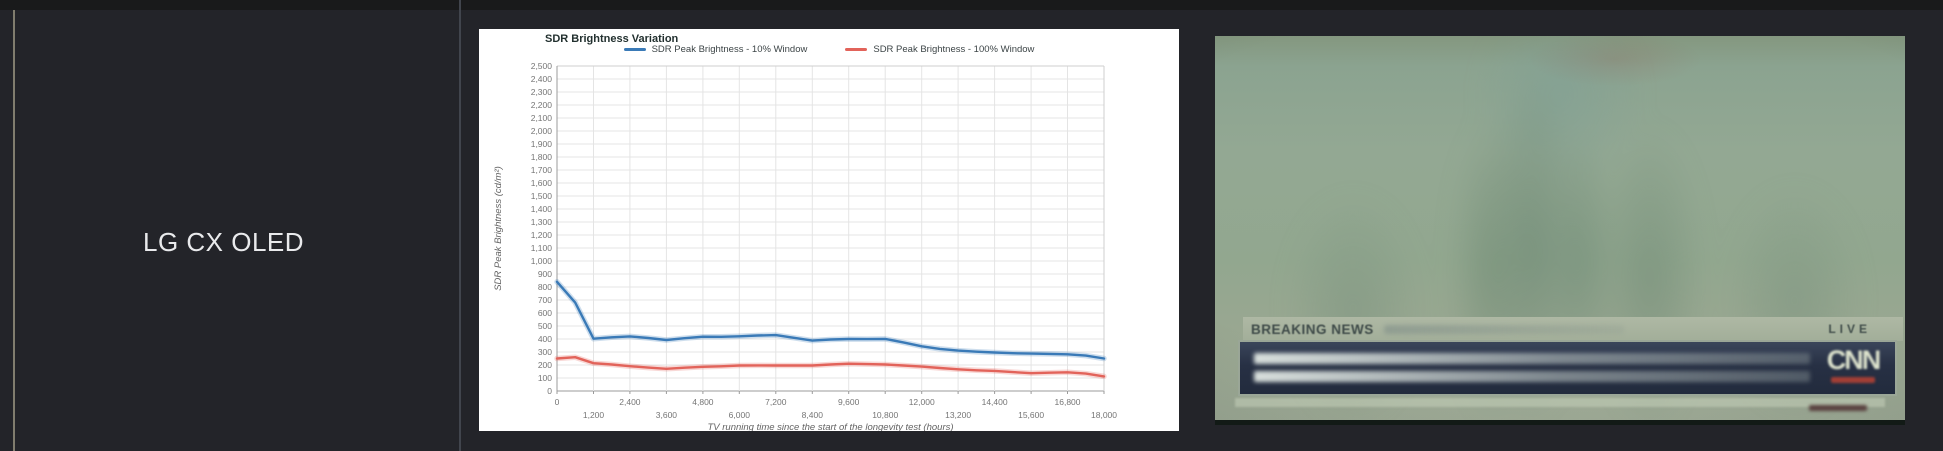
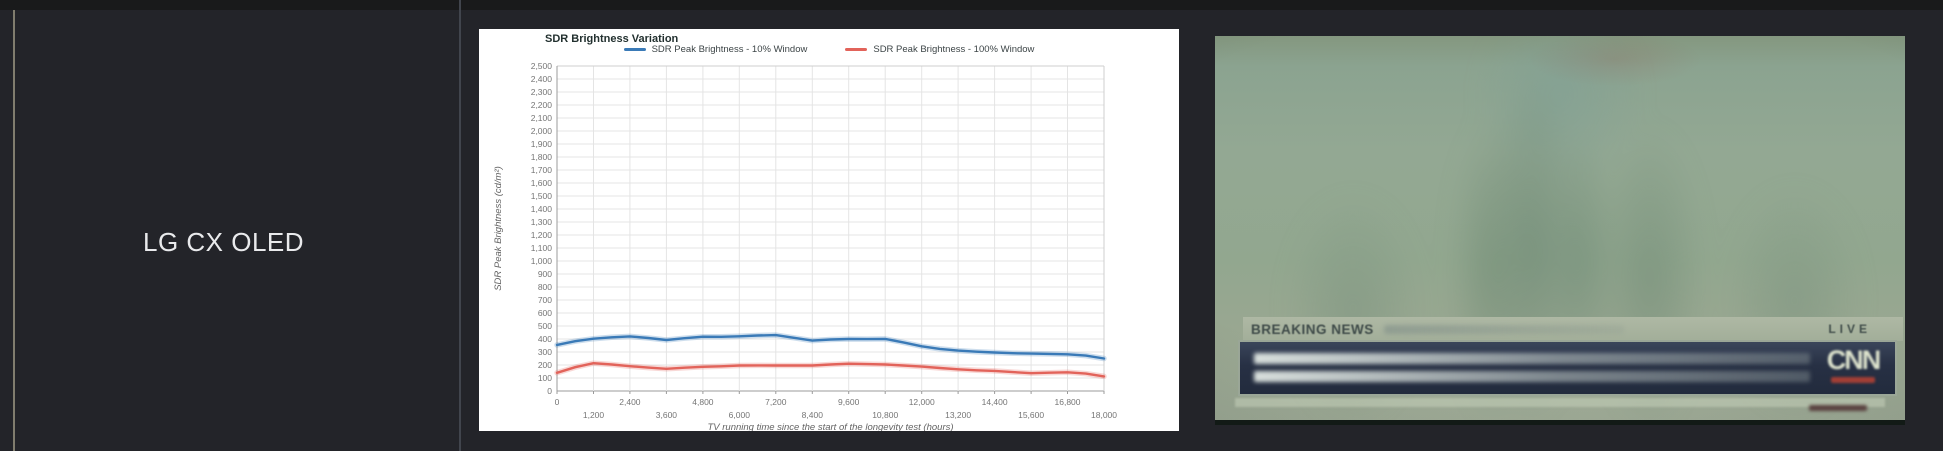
SDR Peak Brightness - 10% Window/0: 840 -> 360
SDR Peak Brightness - 100% Window/0: 250 -> 140
SDR Peak Brightness - 10% Window/600: 680 -> 380
SDR Peak Brightness - 100% Window/600: 260 -> 180
